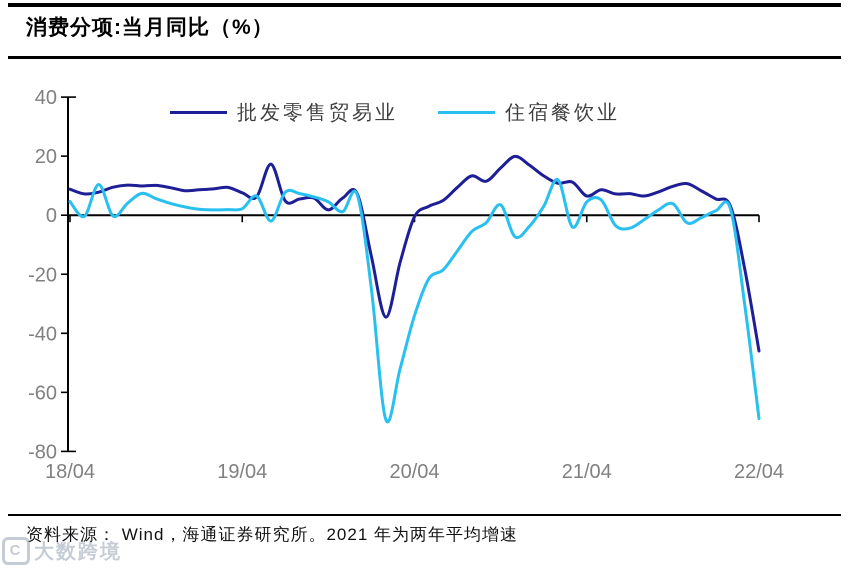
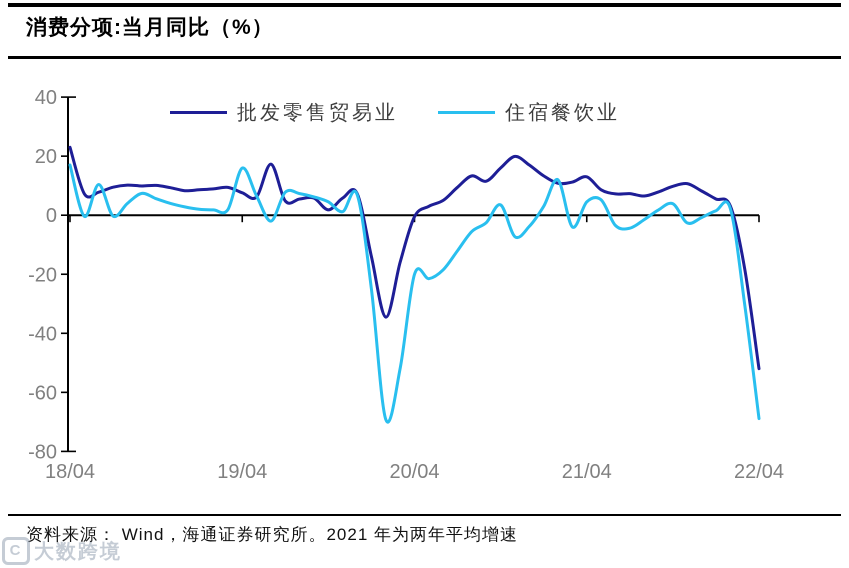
批发零售贸易业/18/04: 9 -> 23
住宿餐饮业/18/04: 5 -> 17
住宿餐饮业/19/04: 2 -> 16
住宿餐饮业/20/04: -34 -> -20
批发零售贸易业/21/04: 6 -> 13
批发零售贸易业/22/04: -46 -> -52
